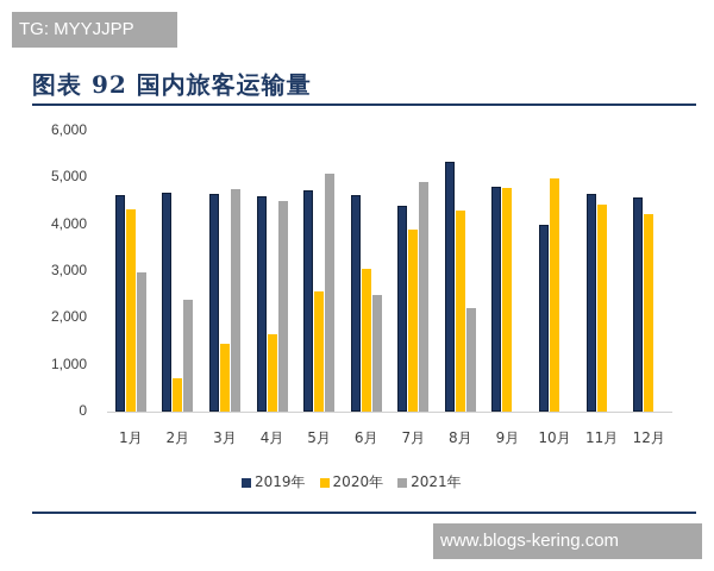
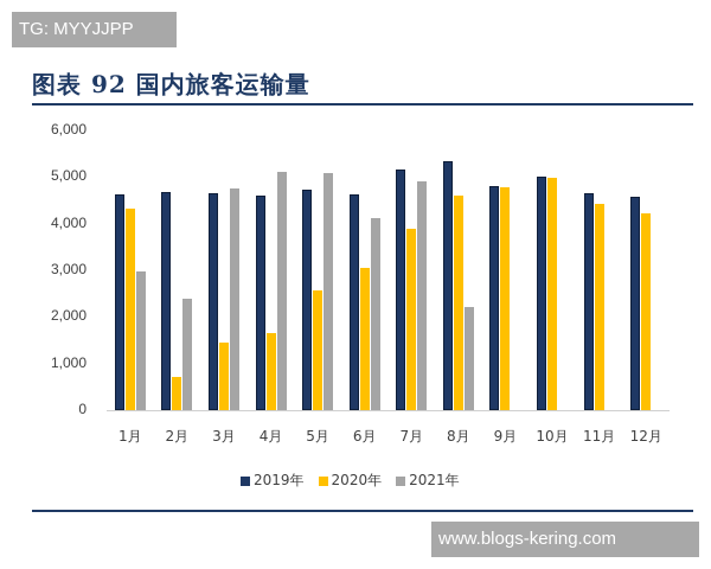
2021年/4月: 4500 -> 5100
2021年/6月: 2500 -> 4100
2019年/7月: 4400 -> 5200
2020年/8月: 4300 -> 4600
2019年/10月: 4000 -> 5000
